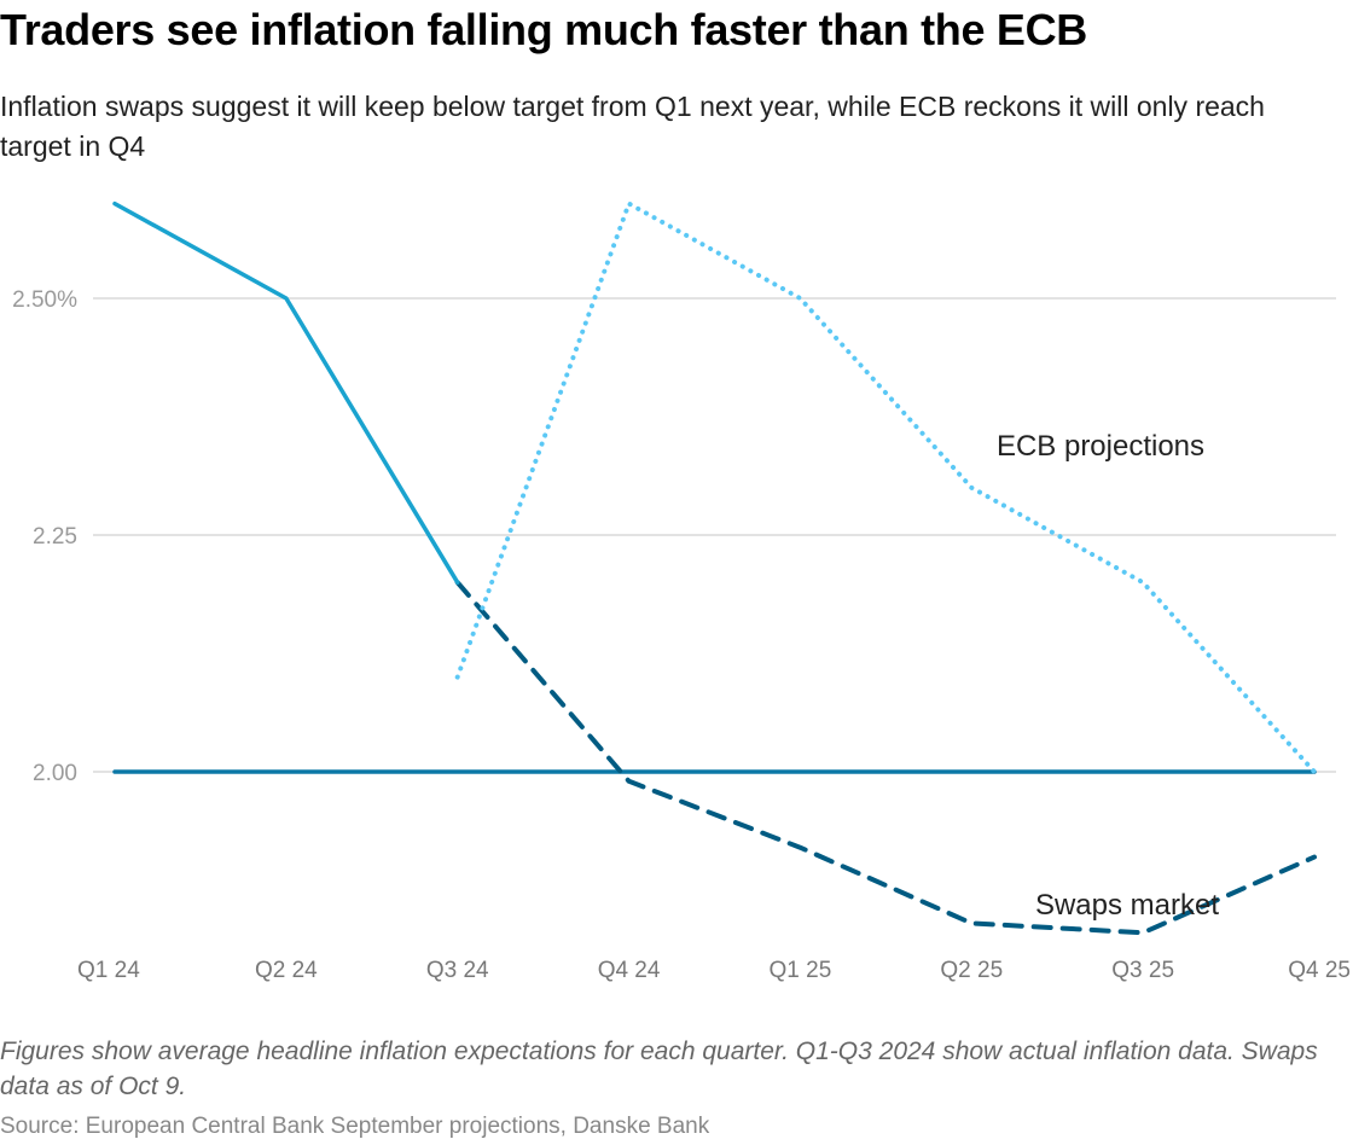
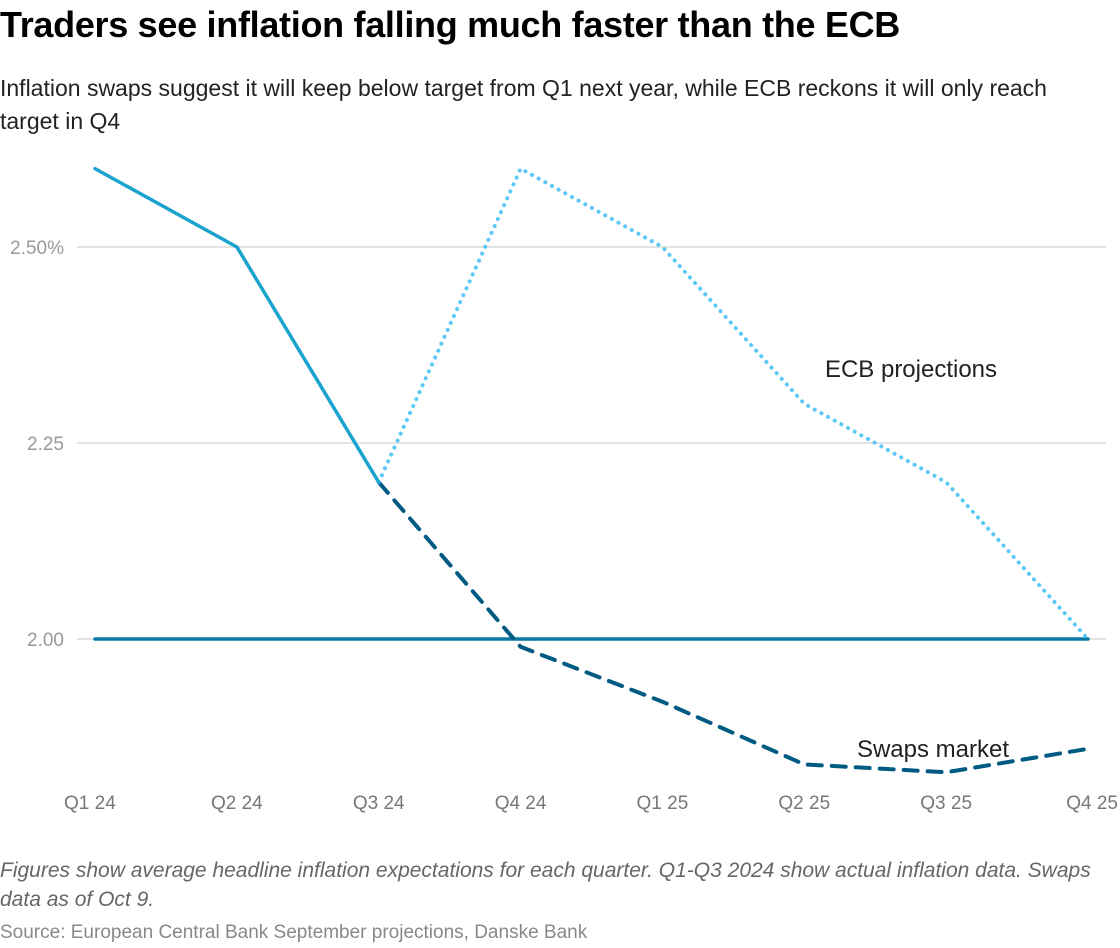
ECB projections/Q3 24: 2.1% -> 2.2%
Swaps market/Q4 25: 1.91% -> 1.86%
